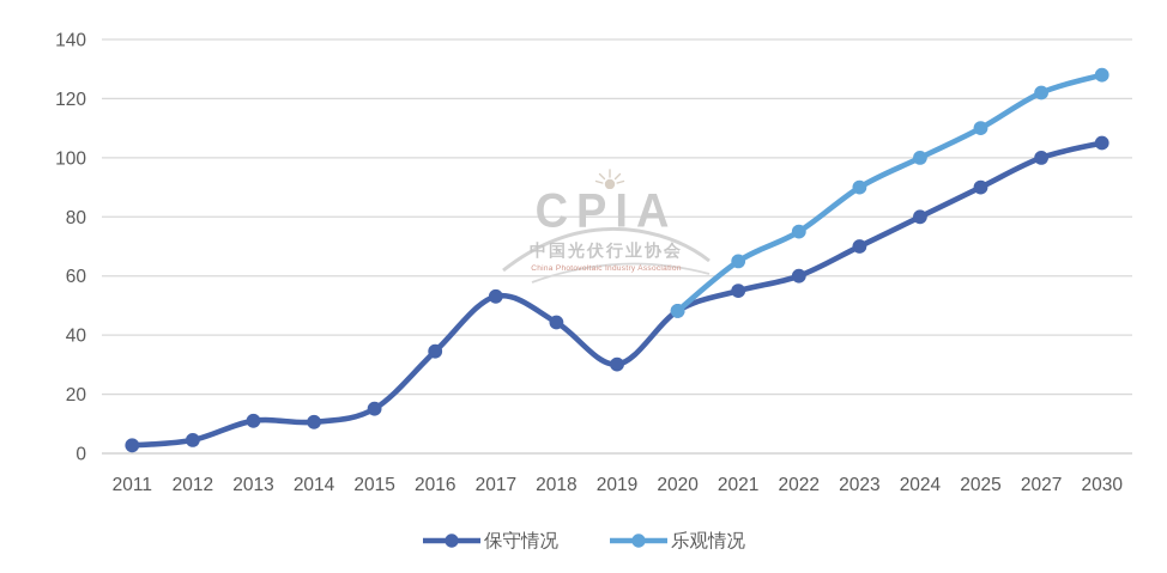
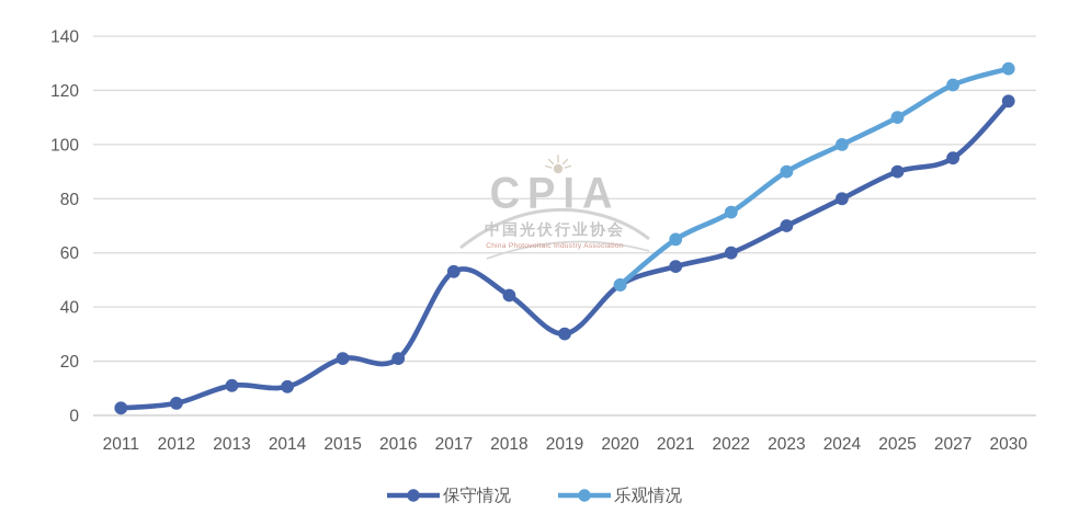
保守情况/2015: 15 -> 21
保守情况/2016: 34 -> 21
保守情况/2027: 100 -> 95
保守情况/2030: 105 -> 116
